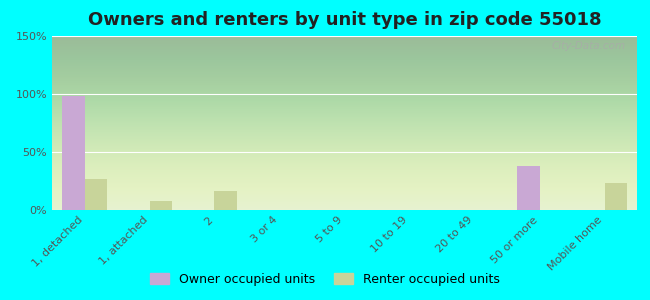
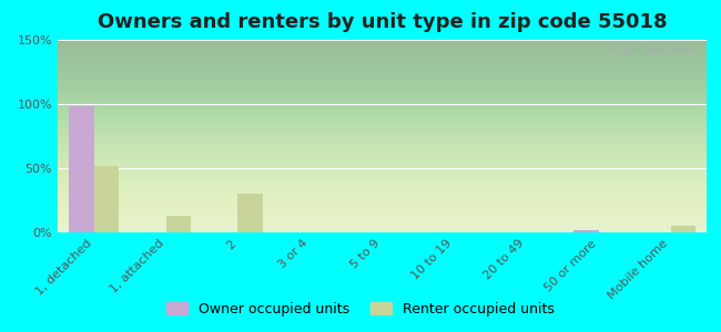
Renter occupied units/1, detached: 27% -> 52%
Renter occupied units/1, attached: 8% -> 13%
Renter occupied units/2: 16% -> 30%
Owner occupied units/50 or more: 38% -> 2%
Renter occupied units/Mobile home: 23% -> 5%
